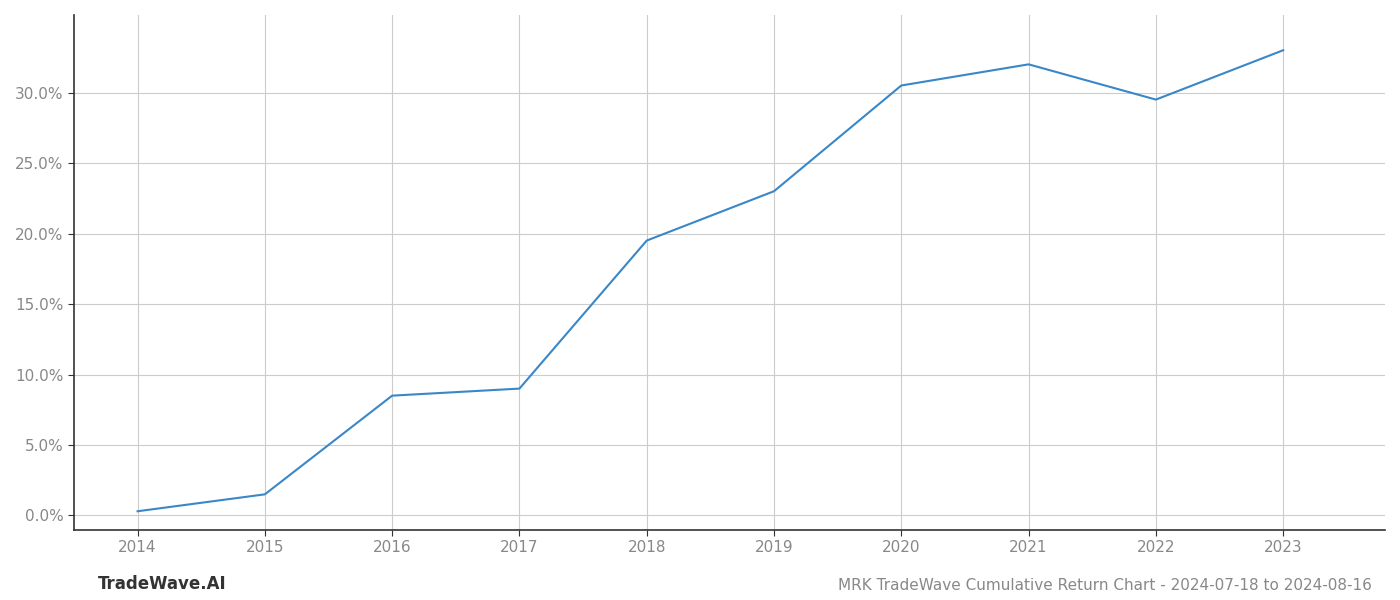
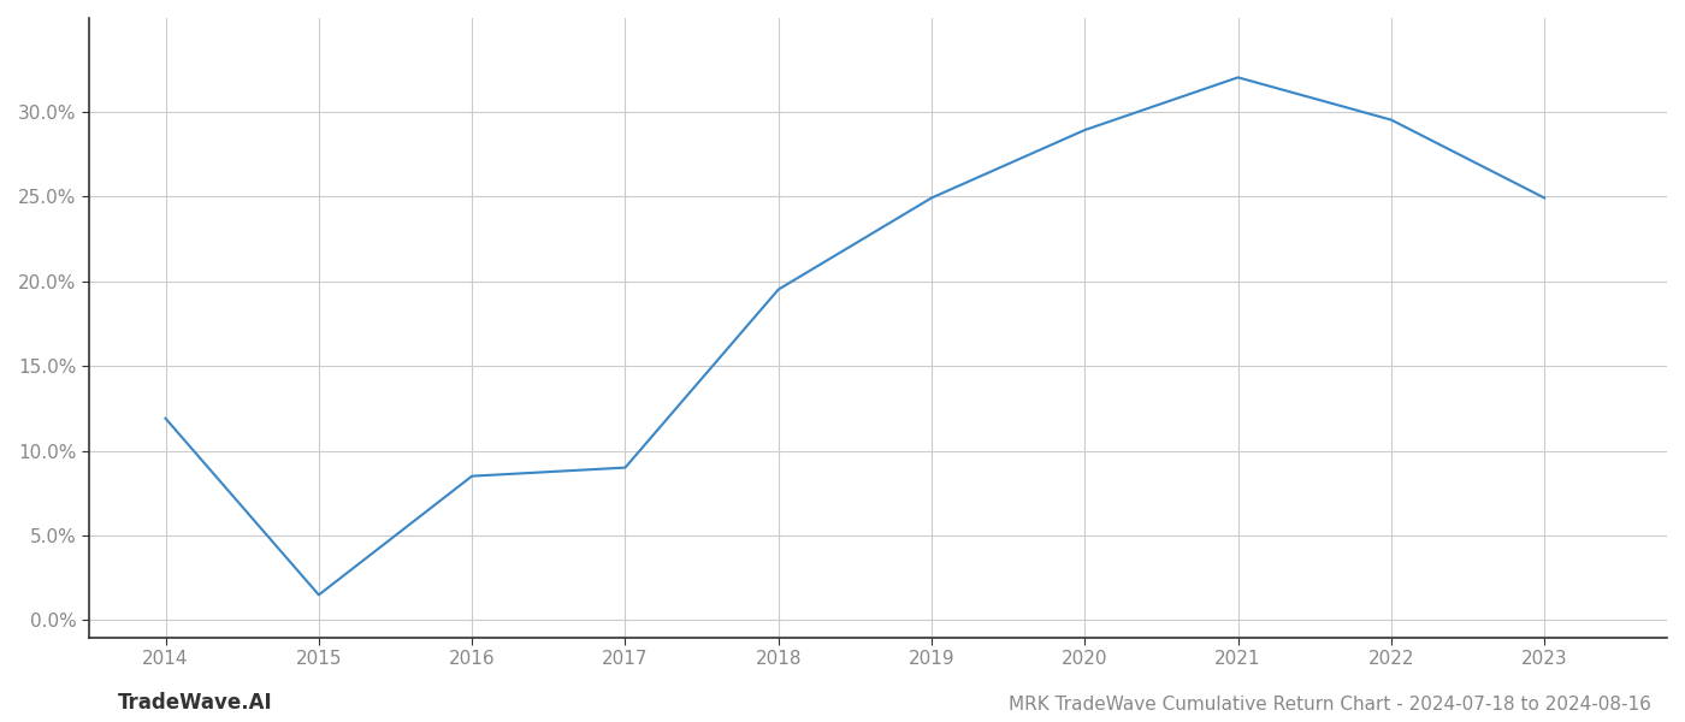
2014: 0.3% -> 11.9%
2019: 23.0% -> 24.9%
2020: 30.5% -> 28.9%
2023: 33.0% -> 24.9%
